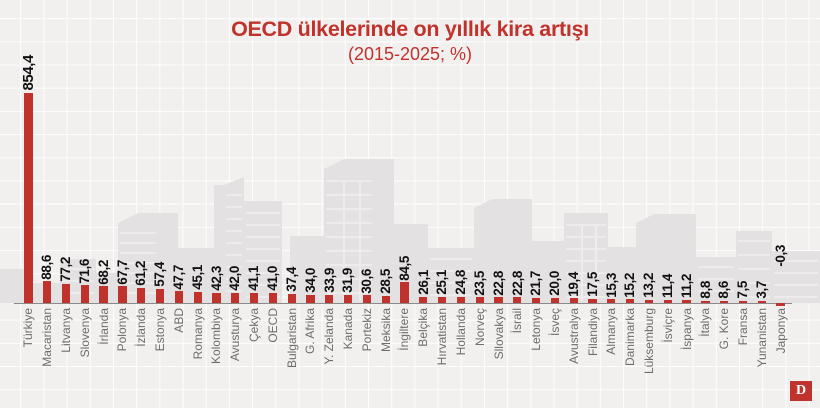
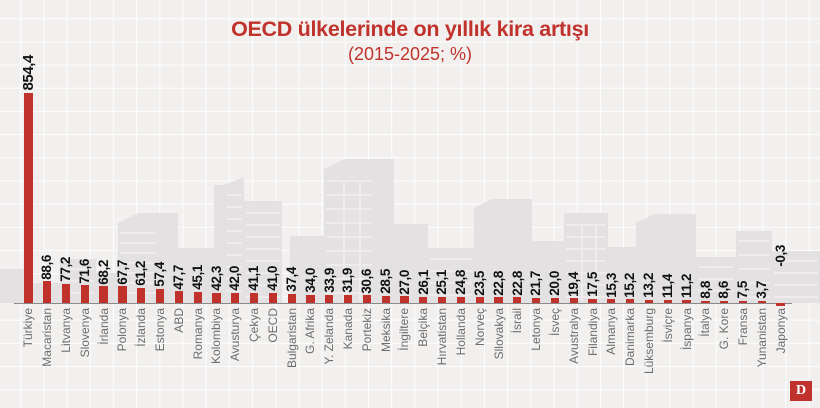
İngiltere: 84,5 -> 27,0
